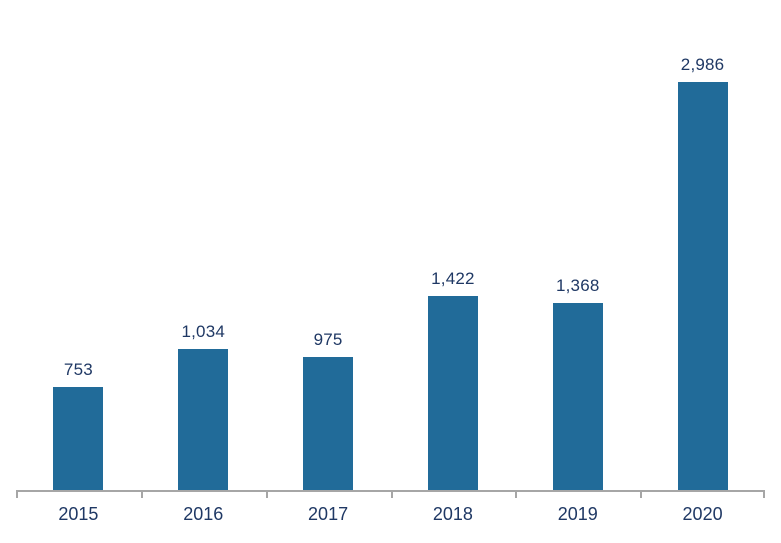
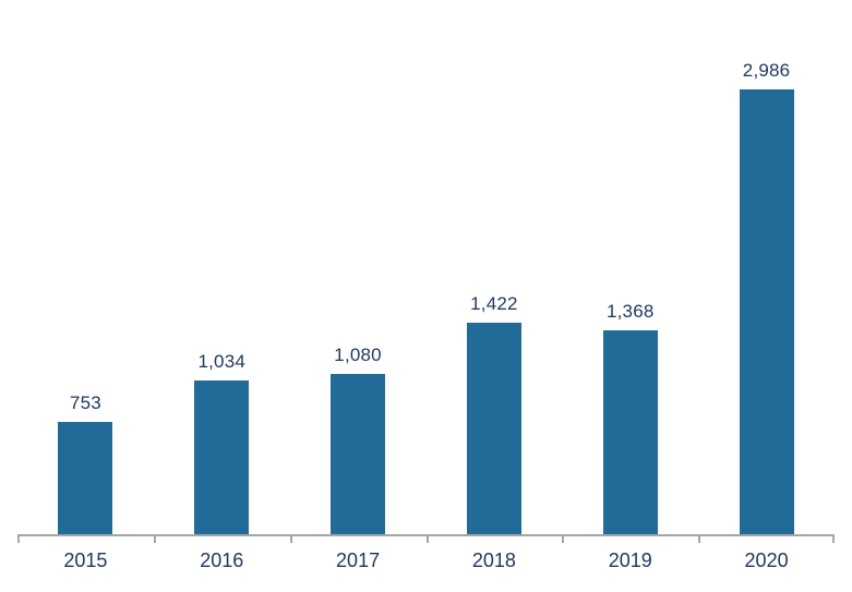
2017: 975 -> 1,080
